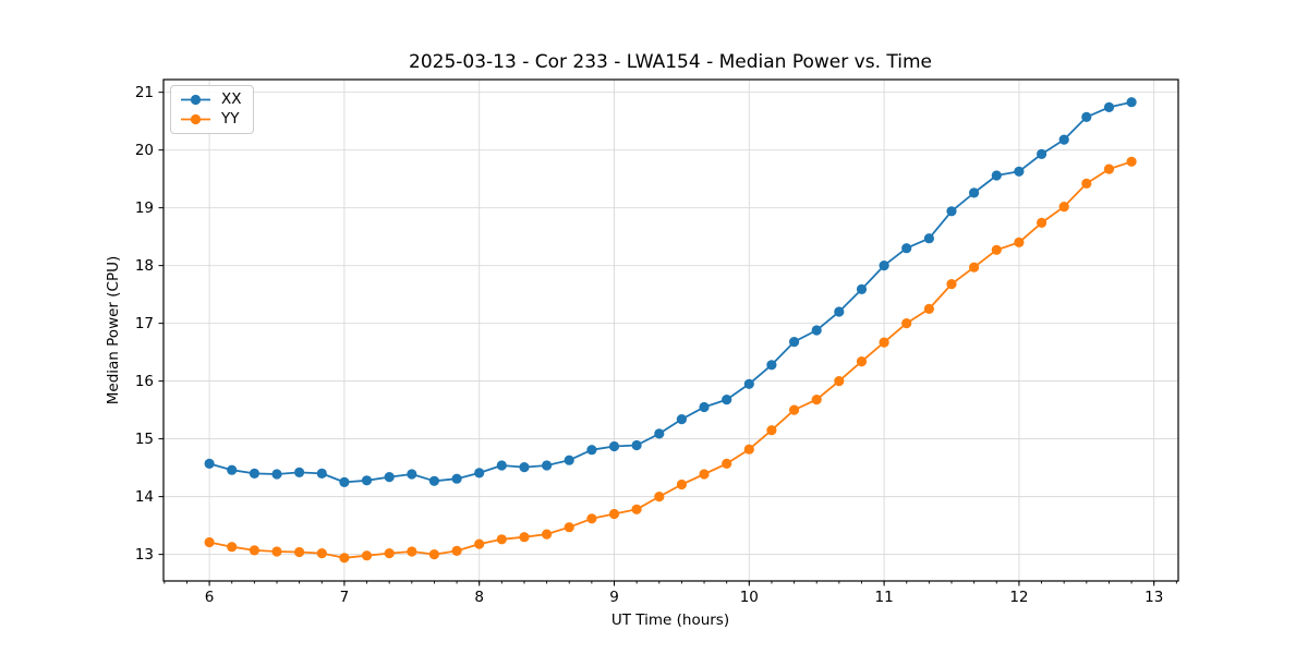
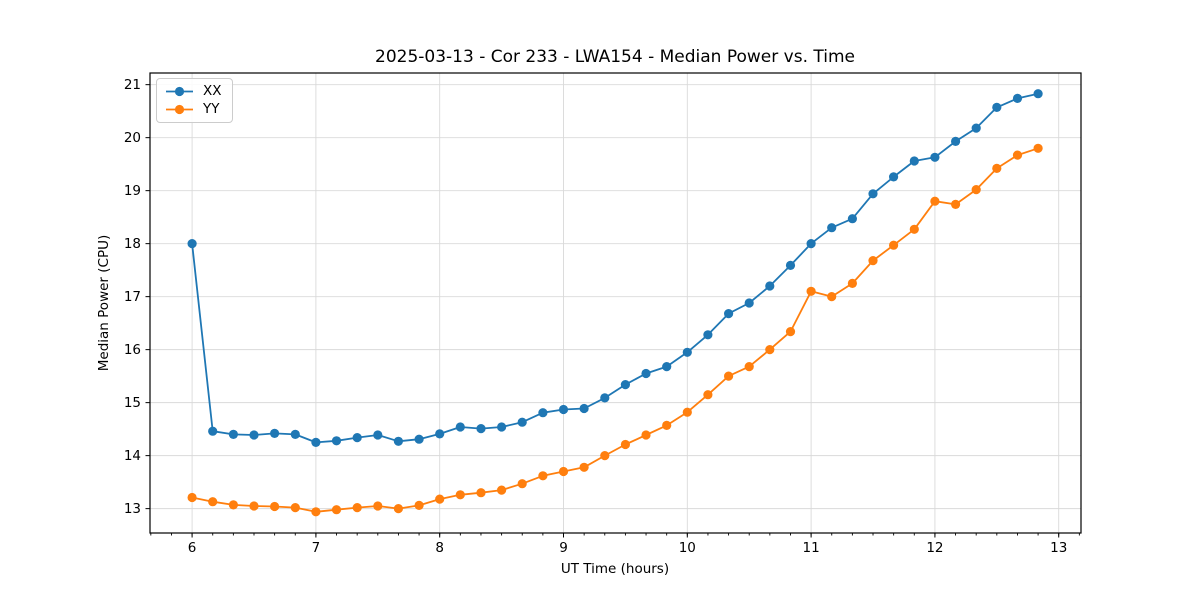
XX/6: 14.6 -> 18.0
YY/11: 16.7 -> 17.1
YY/12: 18.4 -> 18.8
